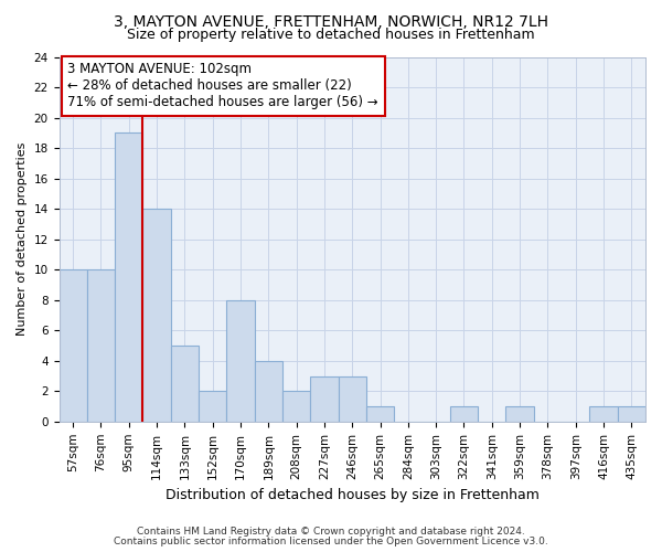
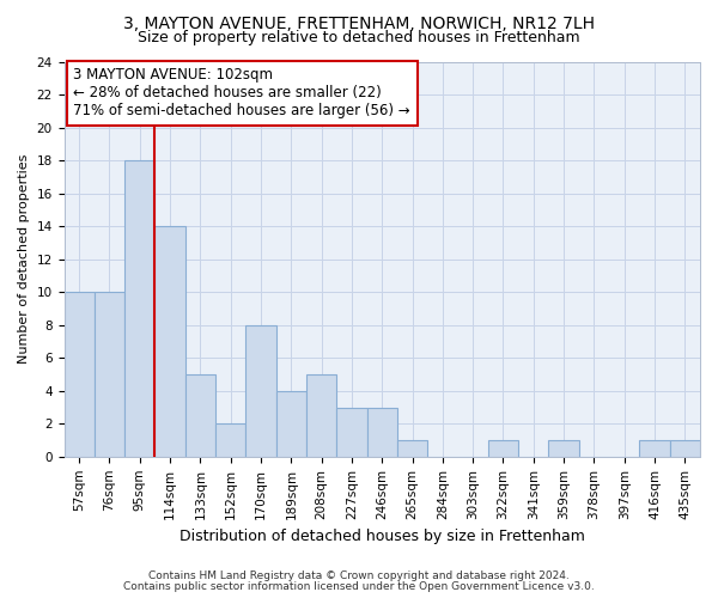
95sqm: 19 -> 18
208sqm: 2 -> 5
